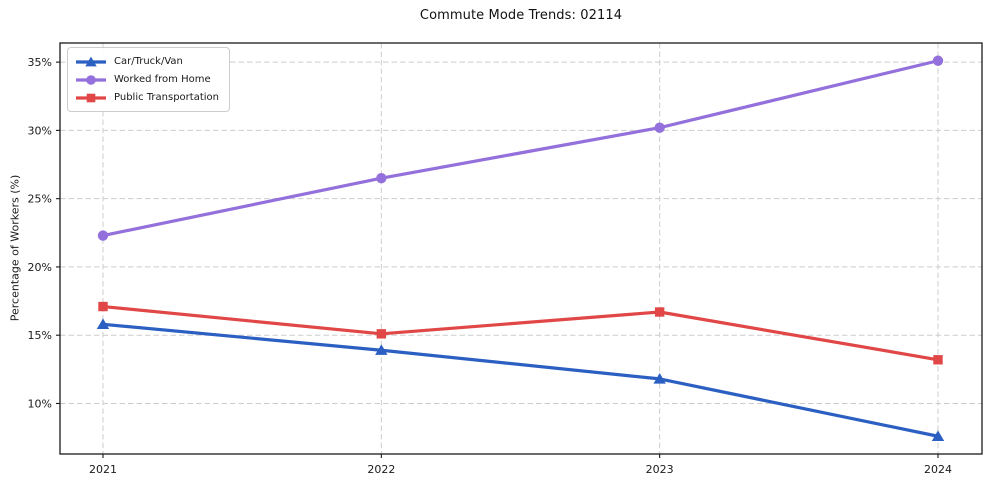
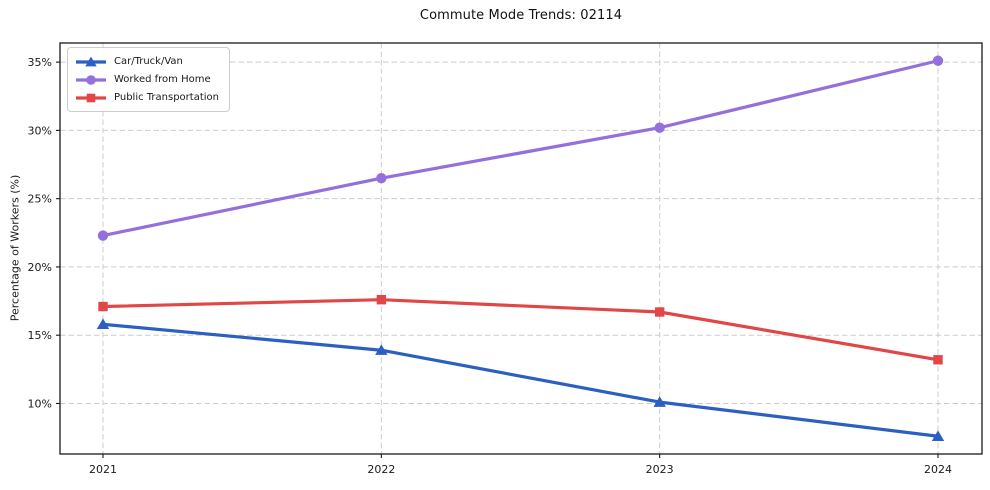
Public Transportation/2022: 15.1% -> 17.6%
Car/Truck/Van/2023: 11.8% -> 10.1%
